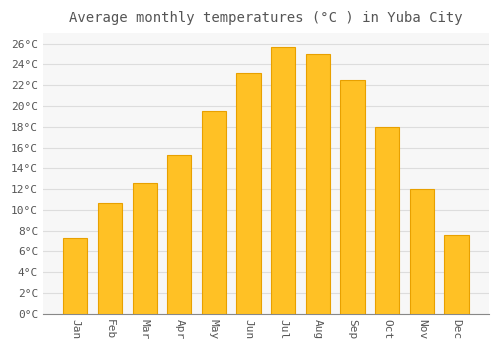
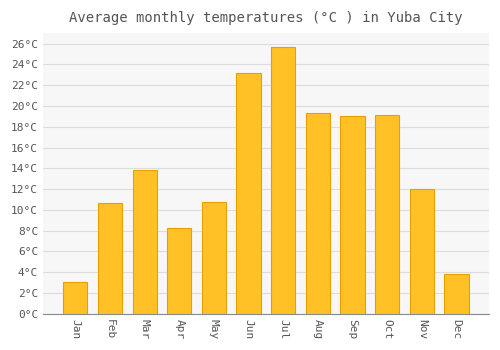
Jan: 7.3°C -> 3.1°C
Mar: 12.6°C -> 13.8°C
Apr: 15.3°C -> 8.3°C
May: 19.5°C -> 10.8°C
Aug: 25.0°C -> 19.3°C
Sep: 22.5°C -> 19.0°C
Oct: 18.0°C -> 19.1°C
Dec: 7.6°C -> 3.8°C
